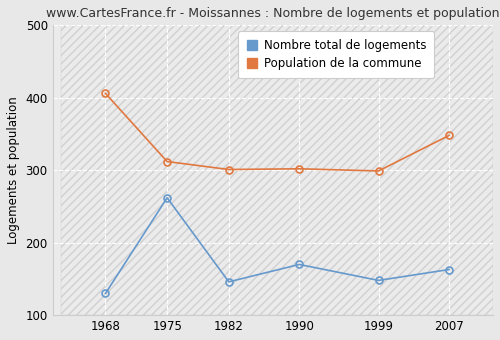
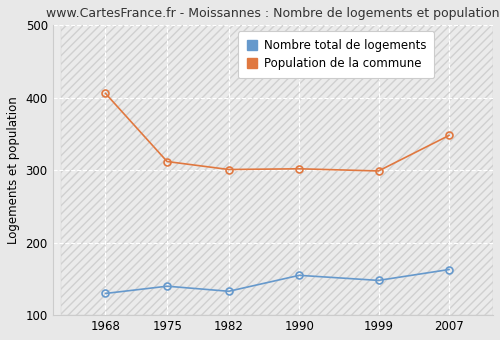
Nombre total de logements/1975: 262 -> 140
Nombre total de logements/1982: 146 -> 133
Nombre total de logements/1990: 170 -> 155
